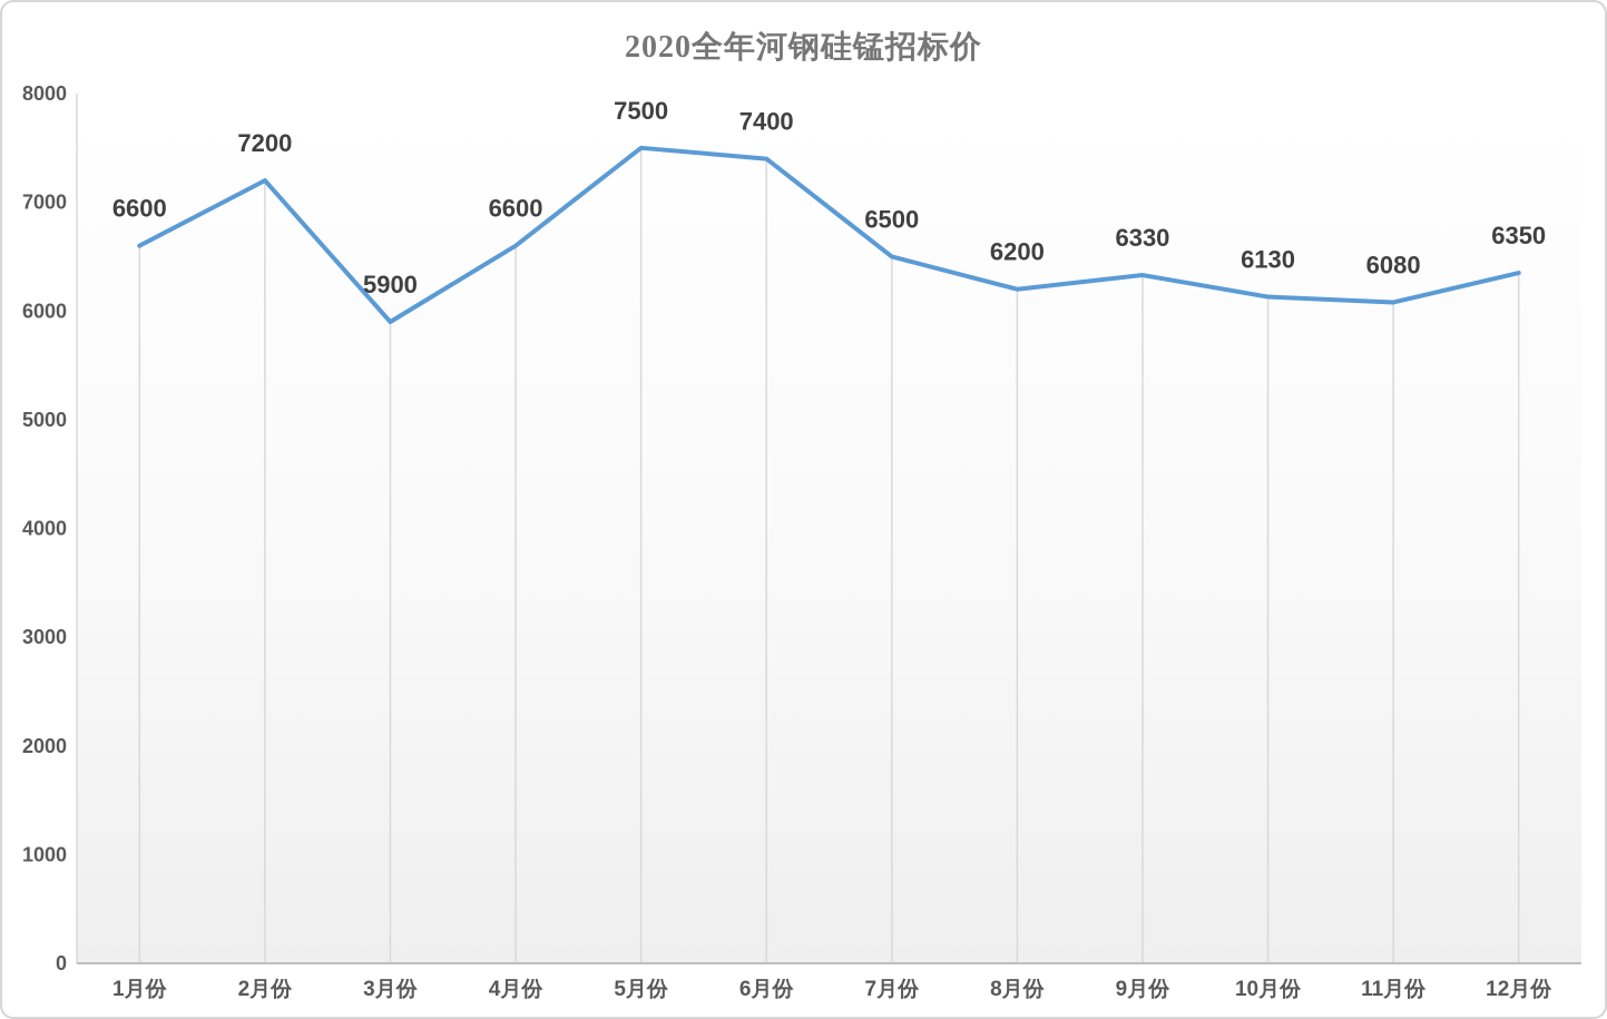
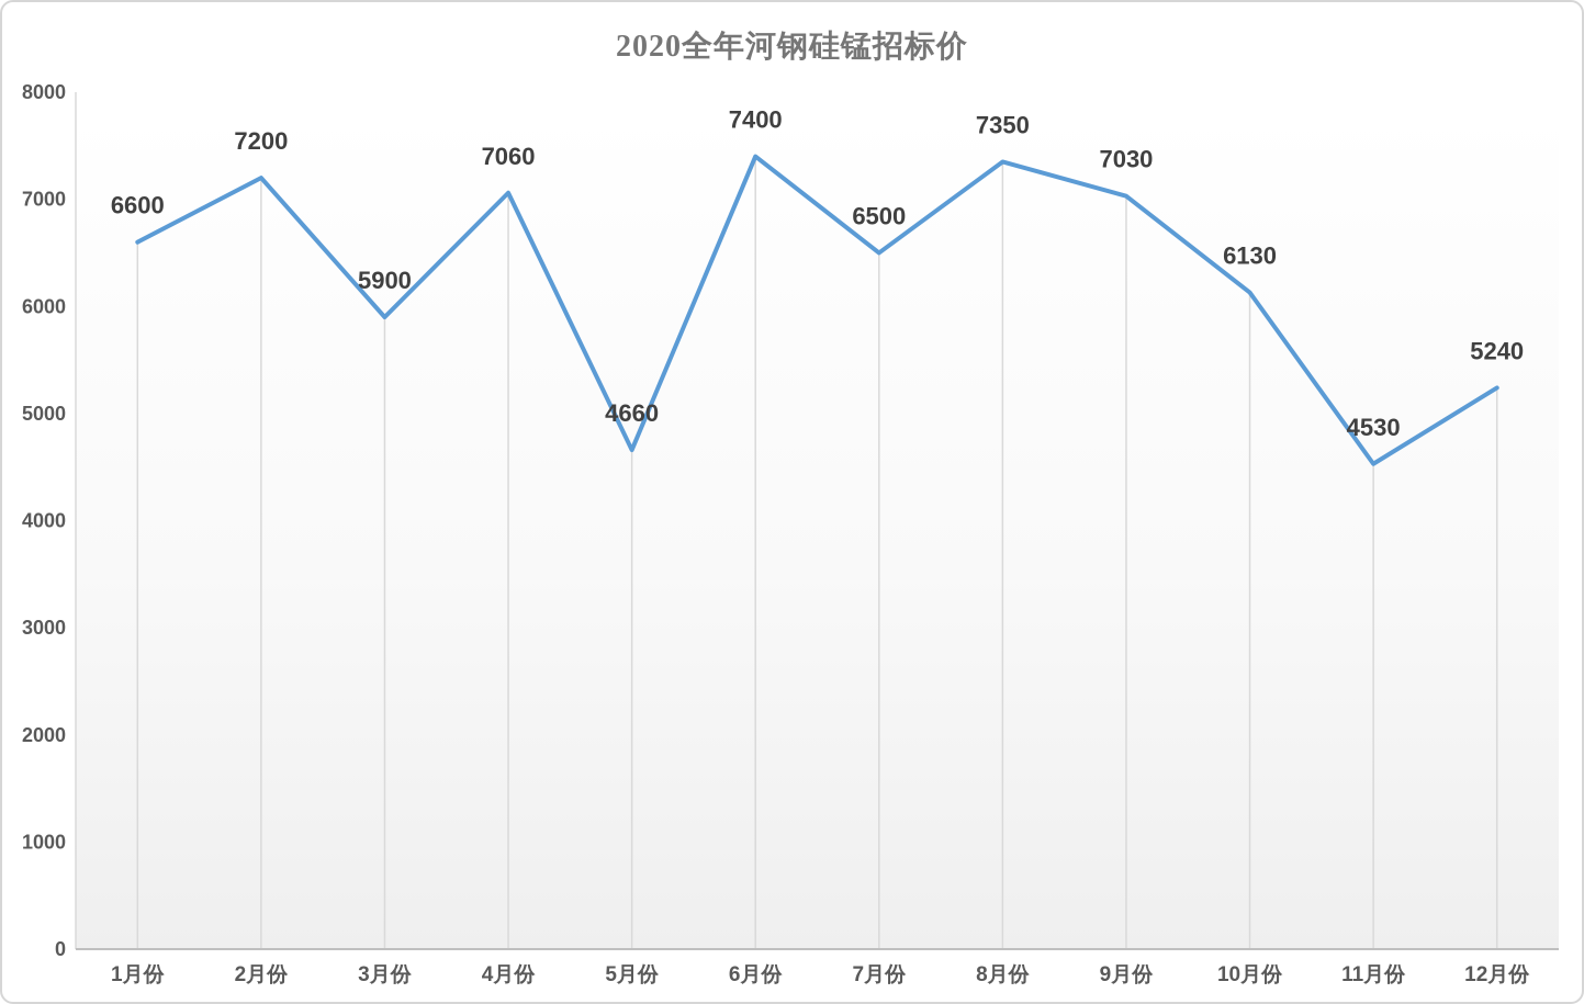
4月份: 6600 -> 7060
5月份: 7500 -> 4660
8月份: 6200 -> 7350
9月份: 6330 -> 7030
11月份: 6080 -> 4530
12月份: 6350 -> 5240
